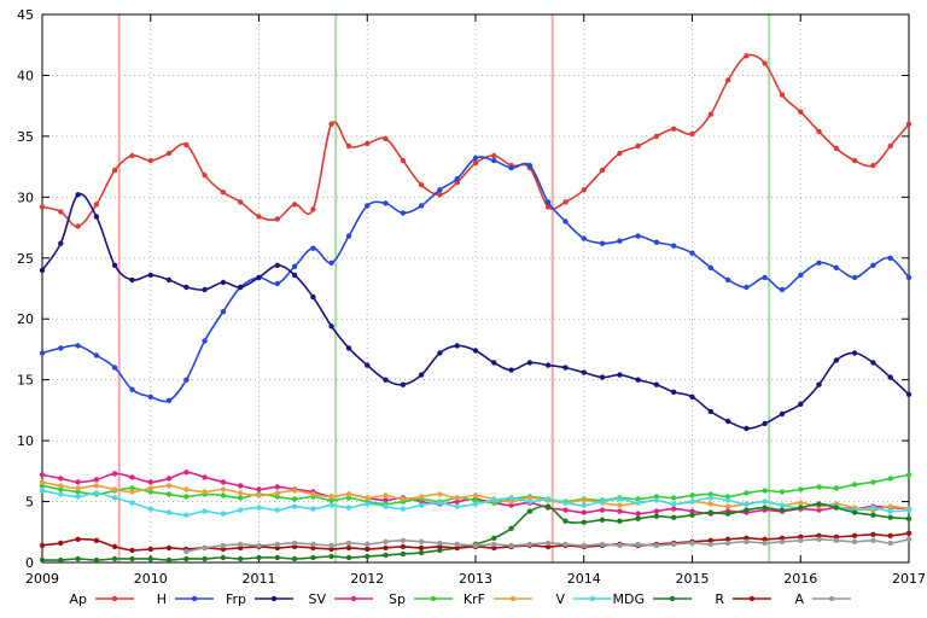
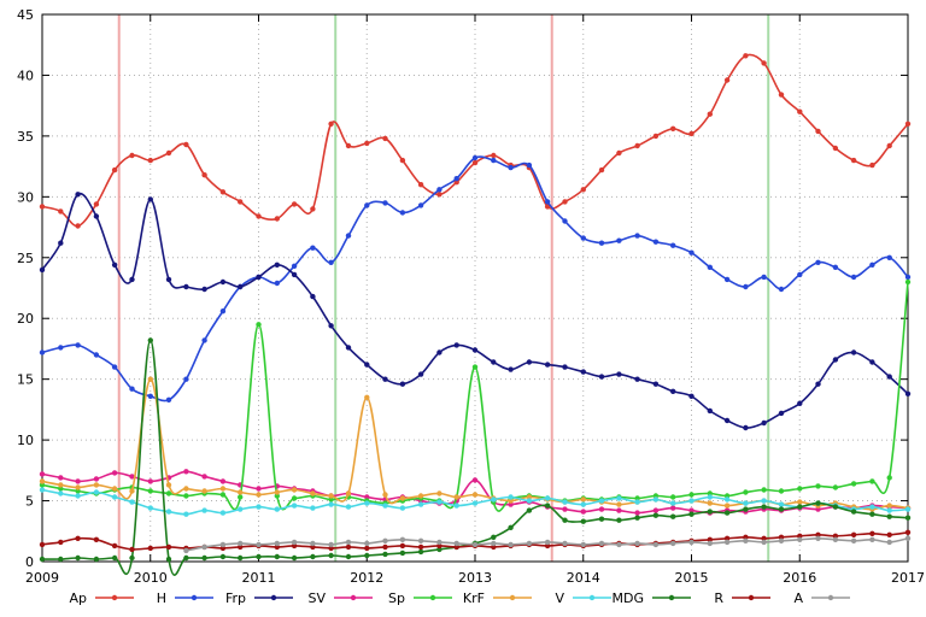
Frp/2010: 23.6 -> 29.8
KrF/2010: 6.1 -> 15.0
MDG/2010: 0.3 -> 18.2
Sp/2011: 5.6 -> 19.5
KrF/2012: 5.3 -> 13.5
SV/2013: 5.2 -> 6.7
Sp/2013: 5.1 -> 16.0
Sp/2017: 7.2 -> 23.0
